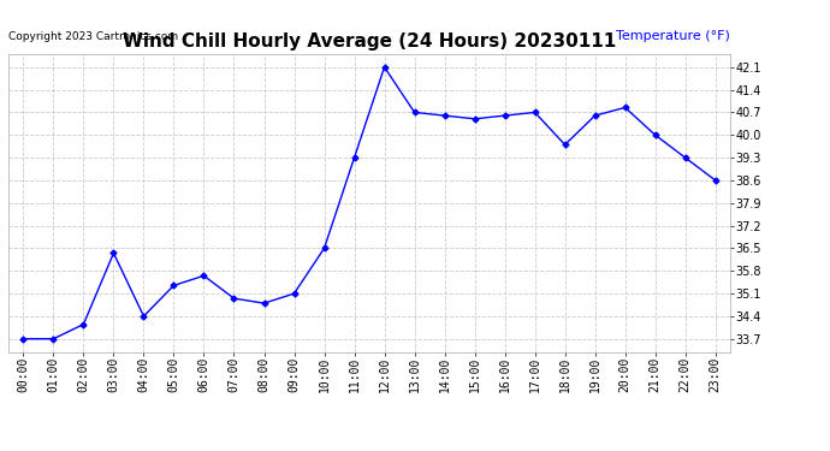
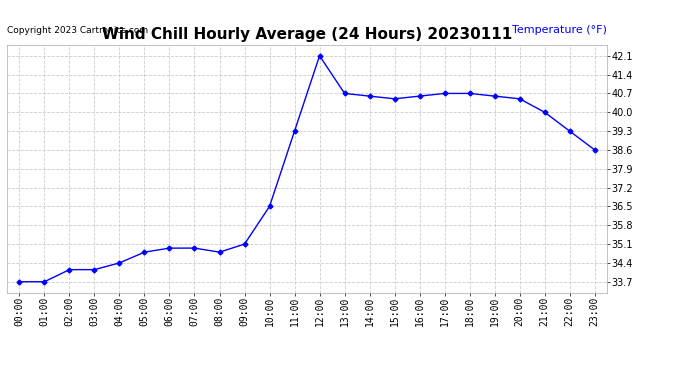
03:00: 36.35 -> 34.15
05:00: 35.35 -> 34.80
06:00: 35.65 -> 34.95
18:00: 39.70 -> 40.70
20:00: 40.85 -> 40.50
